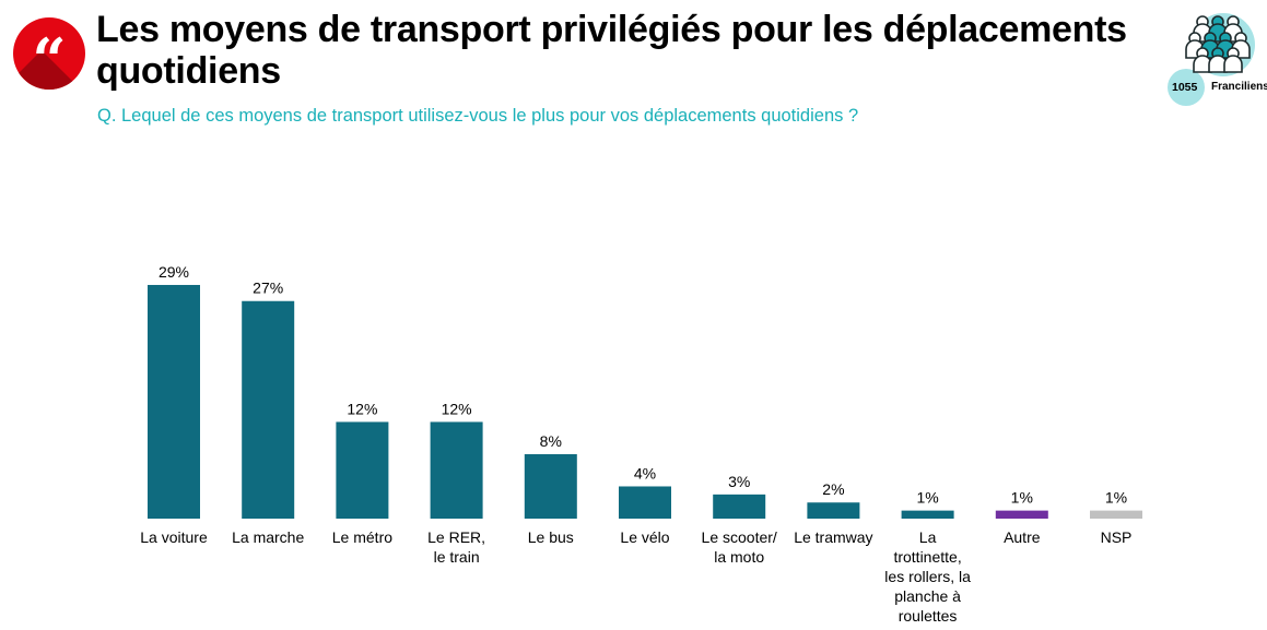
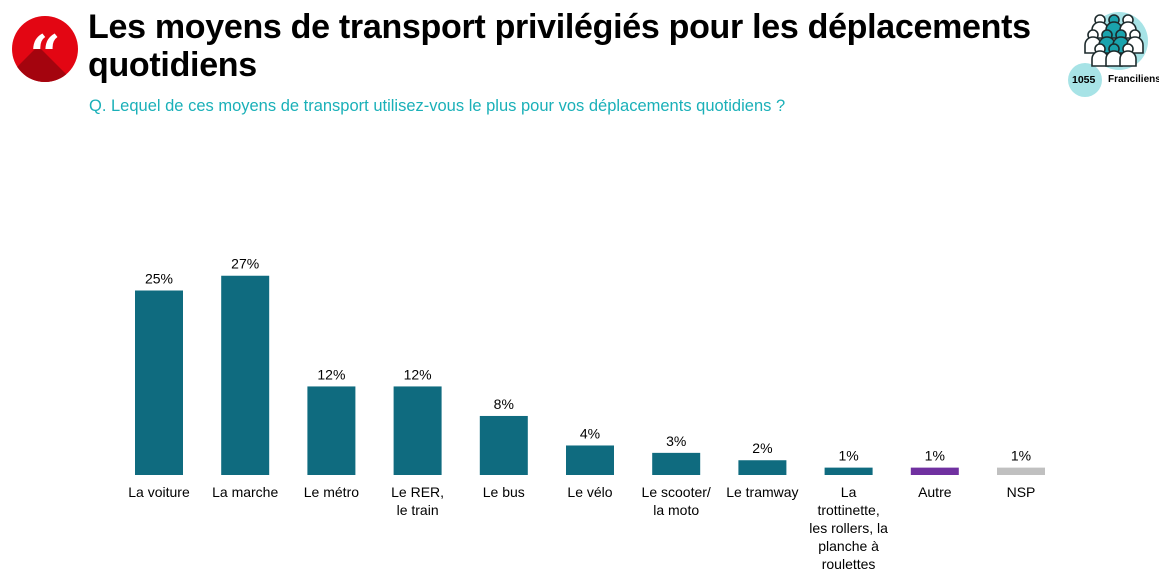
La voiture: 29% -> 25%
